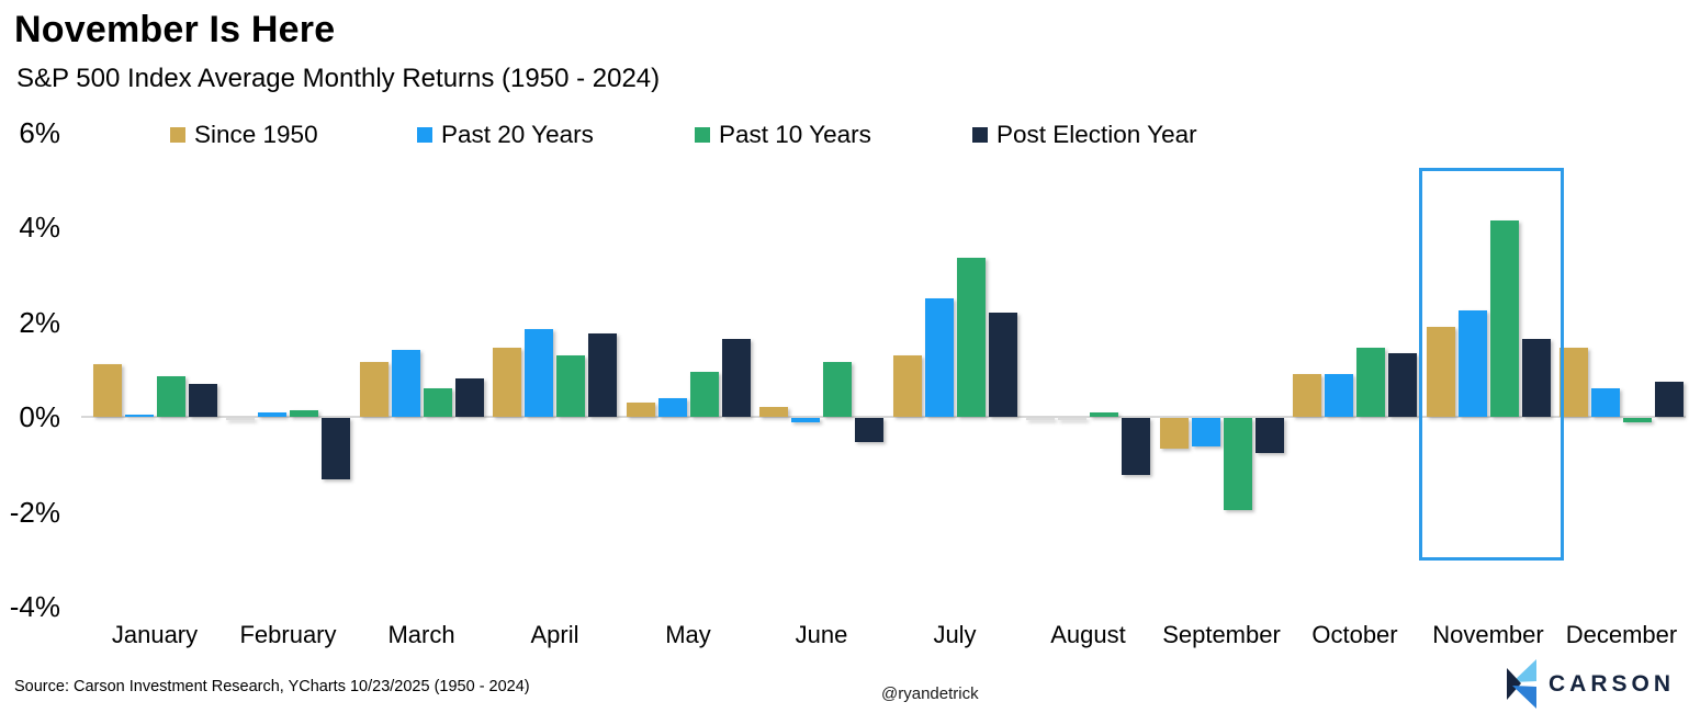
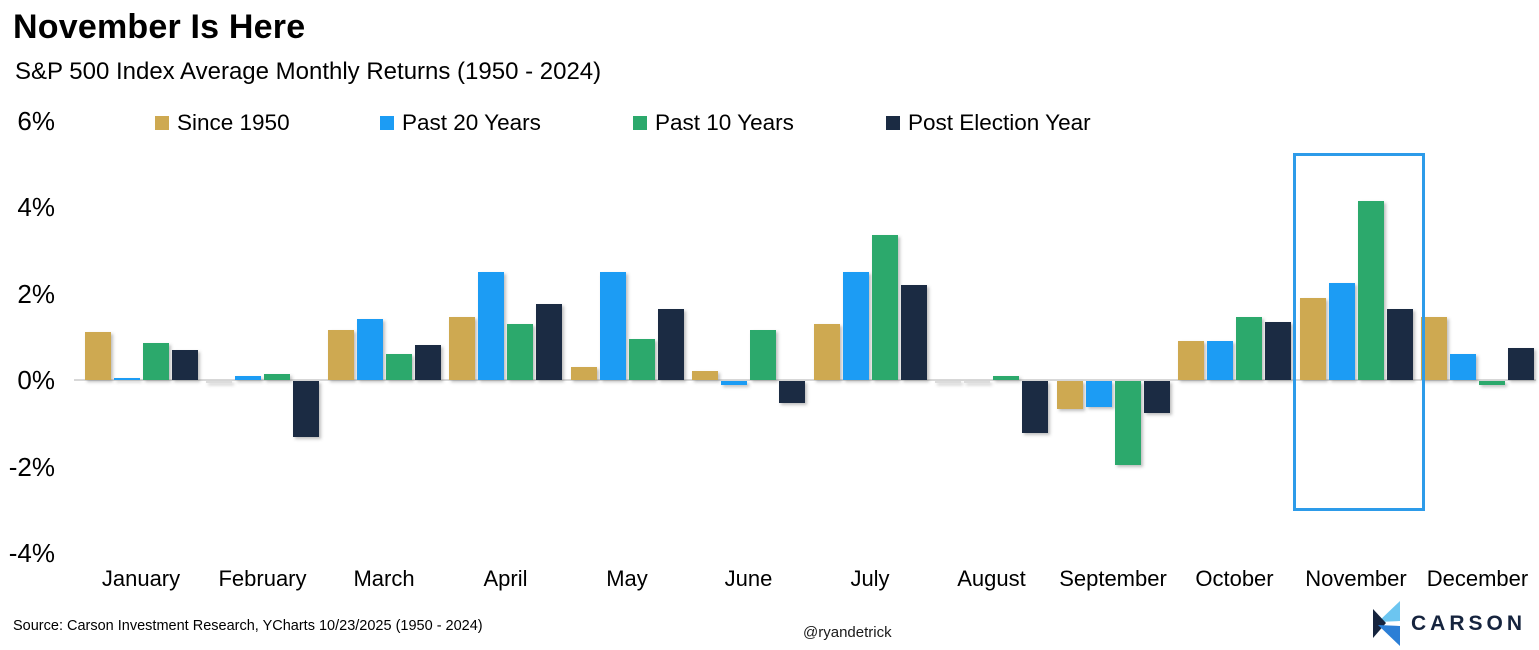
Past 20 Years/April: 1.9% -> 2.5%
Past 20 Years/May: 0.4% -> 2.5%
